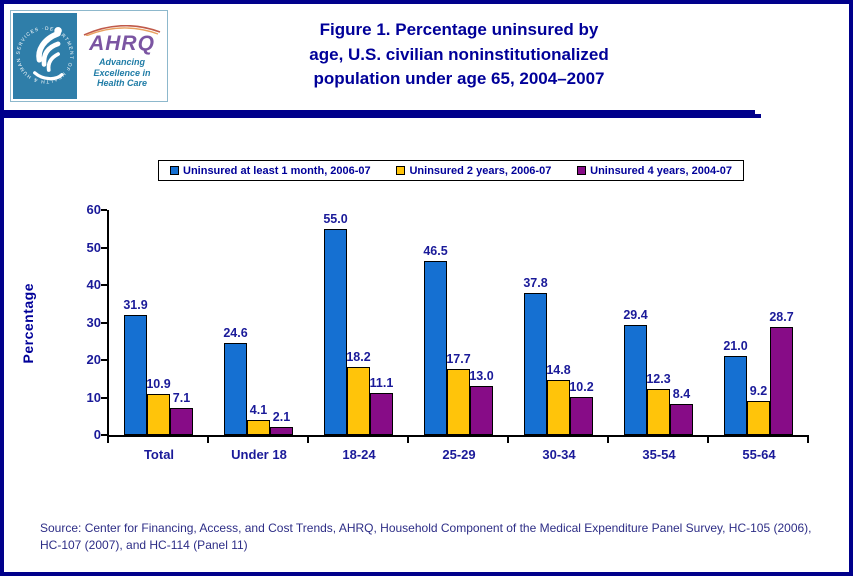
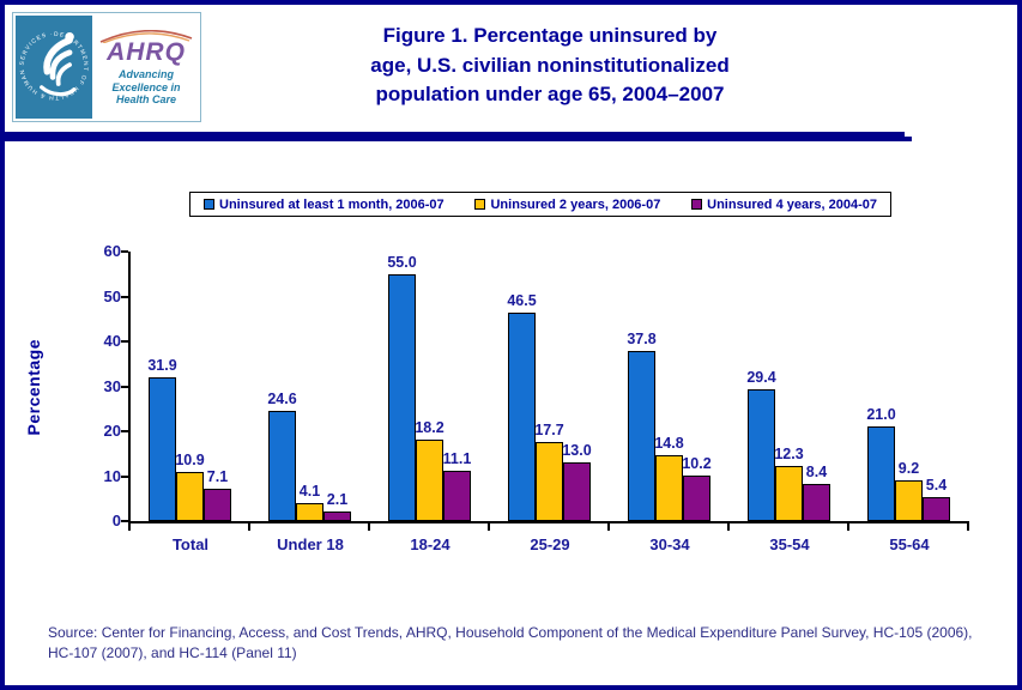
Uninsured 4 years, 2004-07/55-64: 28.7 -> 5.4
